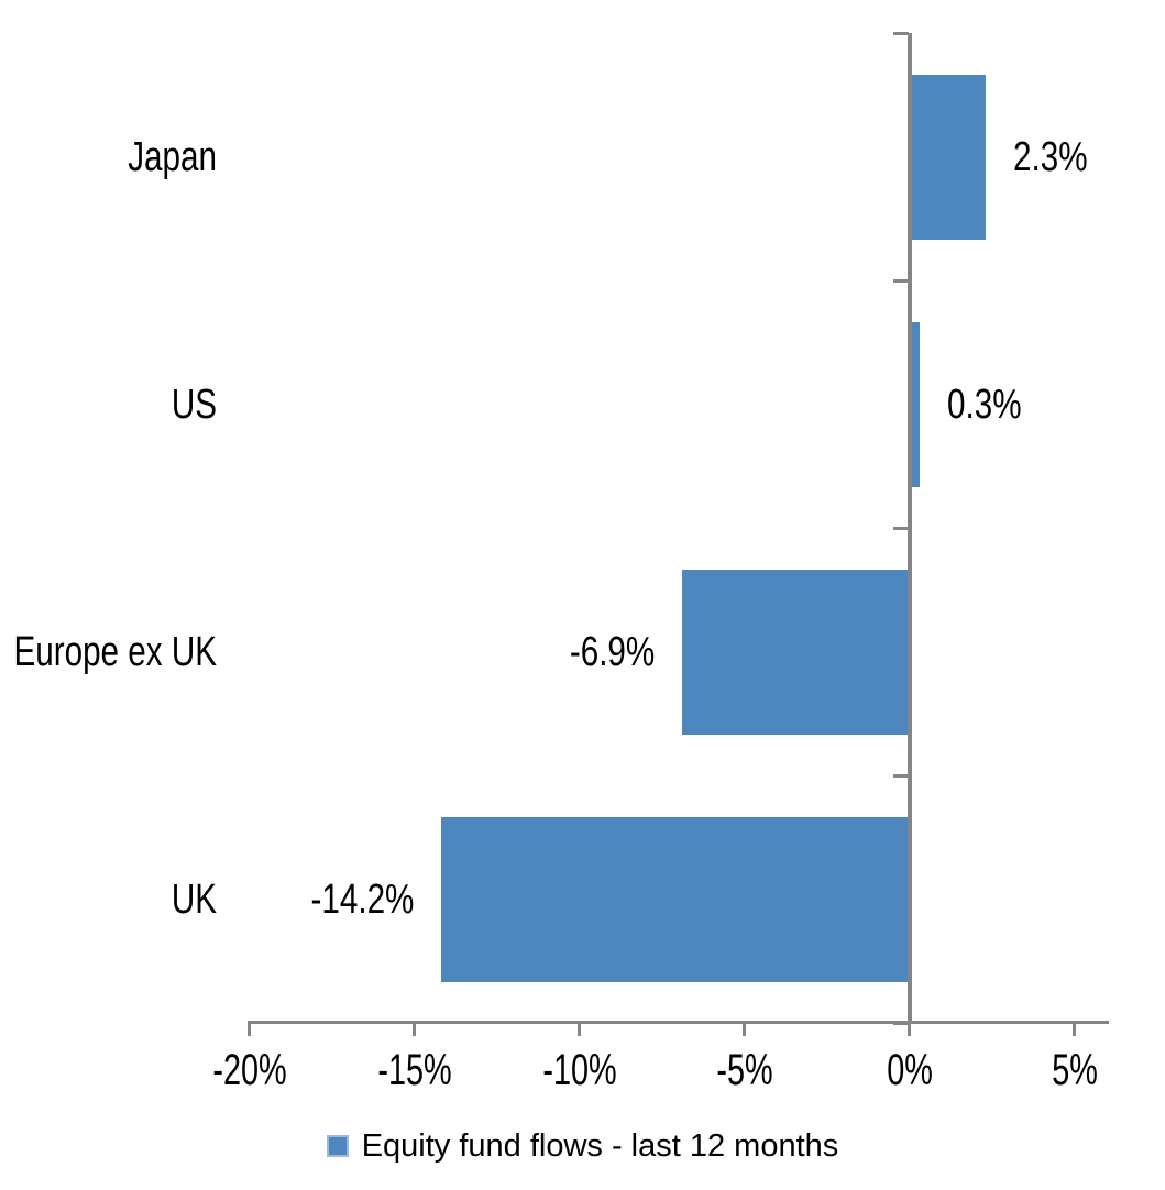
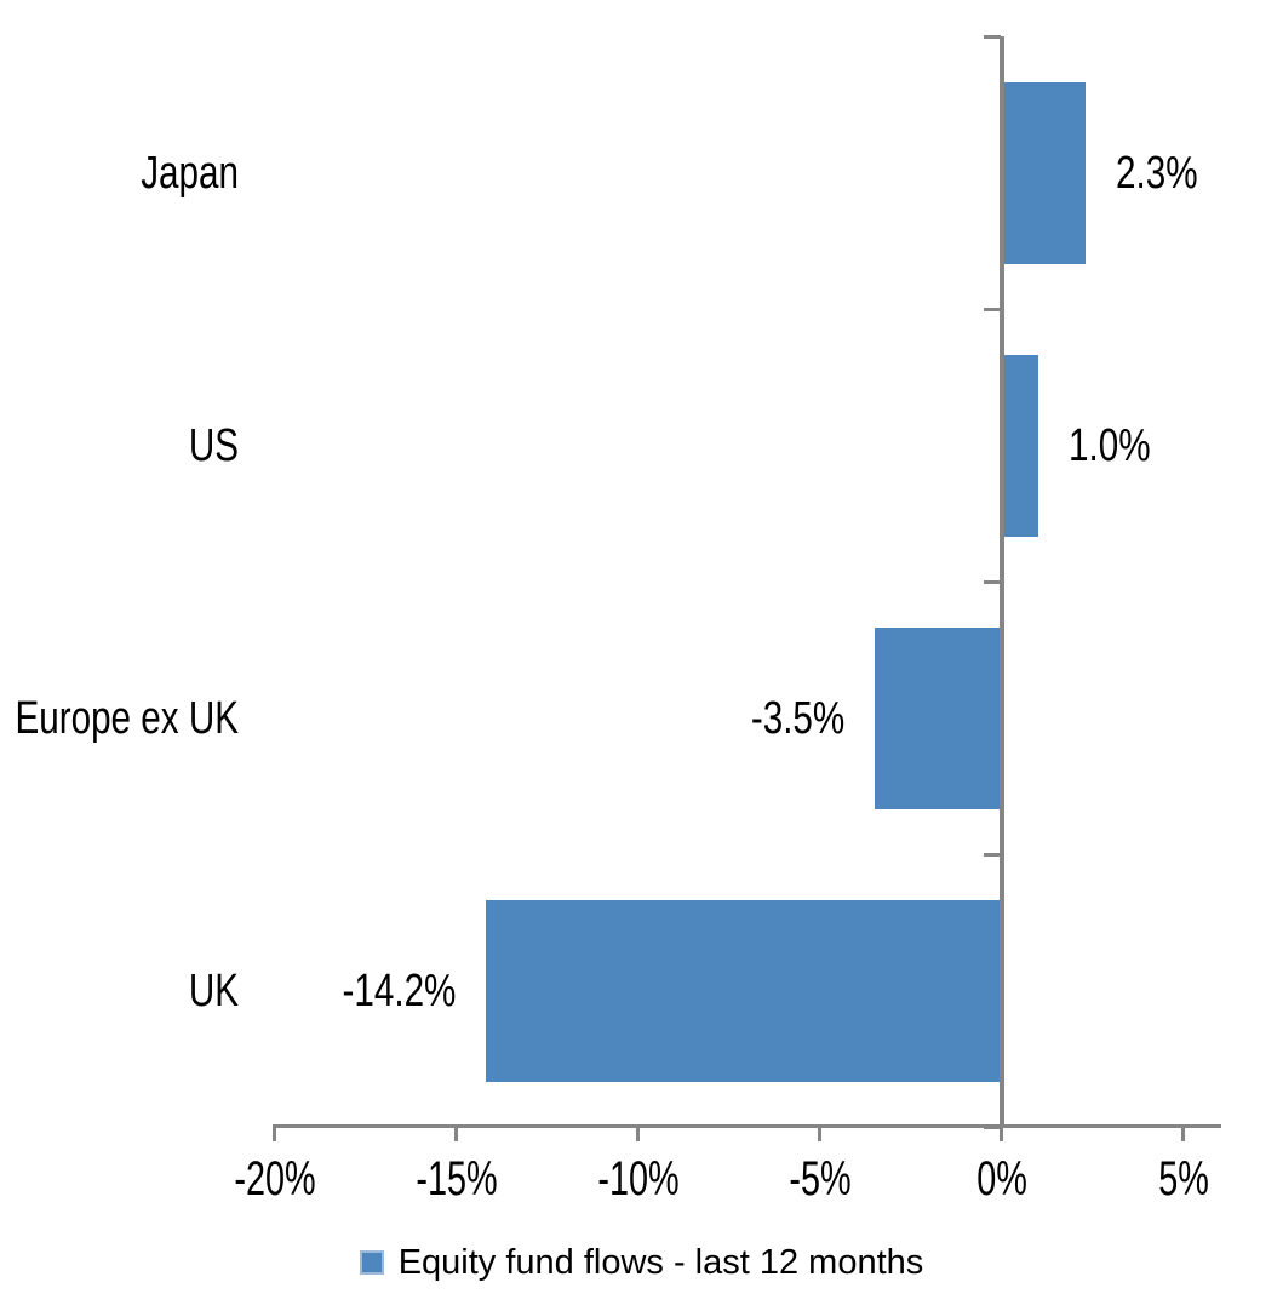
US: 0.3% -> 1.0%
Europe ex UK: -6.9% -> -3.5%
